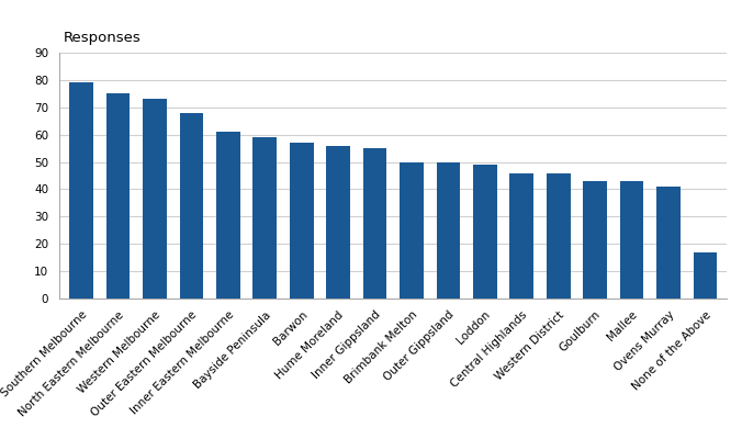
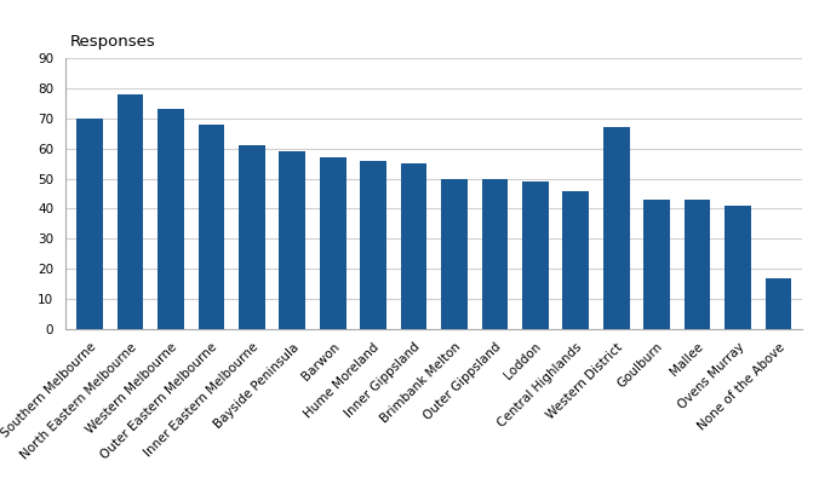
Southern Melbourne: 79 -> 70
North Eastern Melbourne: 75 -> 78
Western District: 46 -> 67
